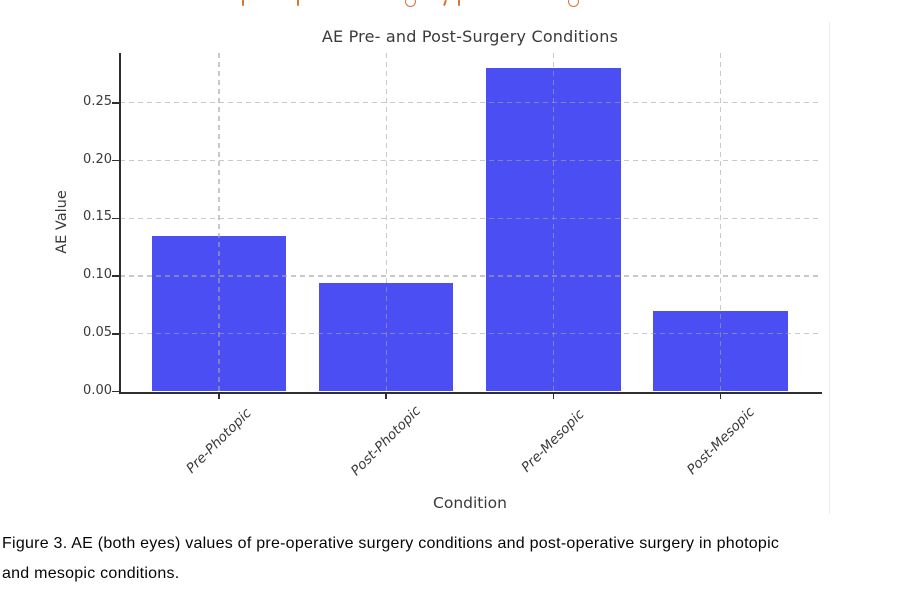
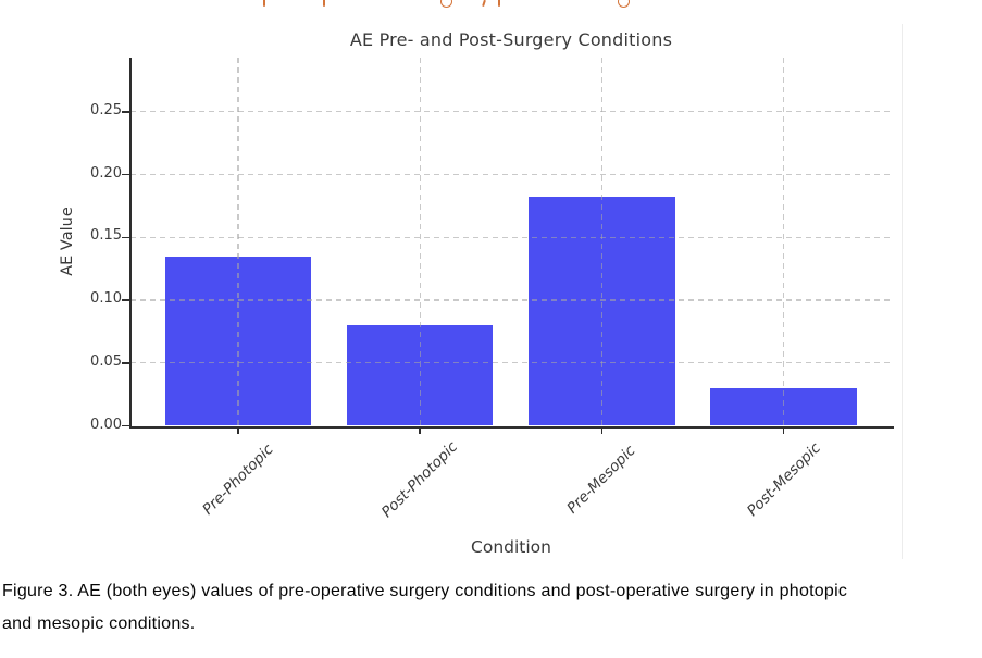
Post-Photopic: 0.094 -> 0.080
Pre-Mesopic: 0.280 -> 0.182
Post-Mesopic: 0.070 -> 0.030
